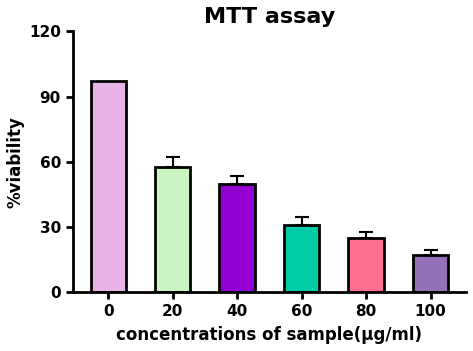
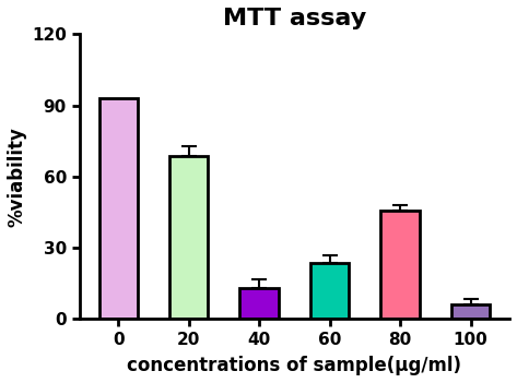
0: 97.0 -> 93.0
20: 57.5 -> 68.5
40: 50.0 -> 13.0
60: 31.0 -> 23.5
80: 25.0 -> 45.5
100: 17.0 -> 6.0
